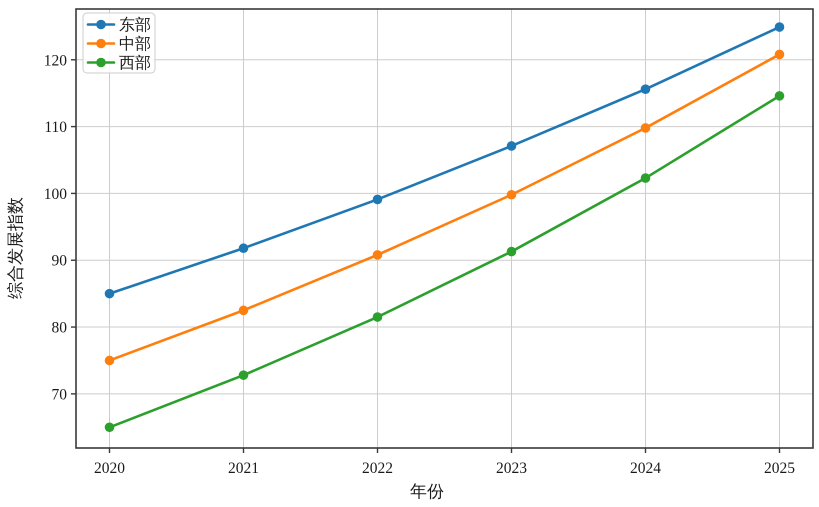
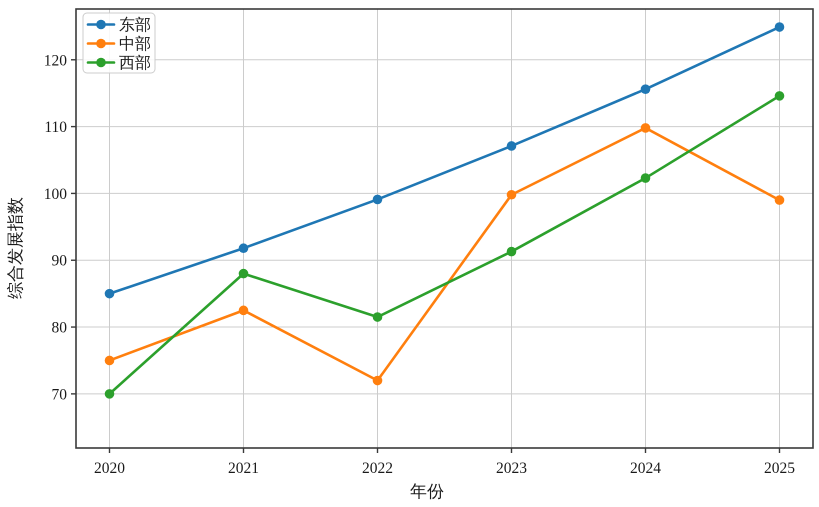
西部/2020: 65 -> 70
西部/2021: 73 -> 88
中部/2022: 91 -> 72
中部/2025: 121 -> 99
